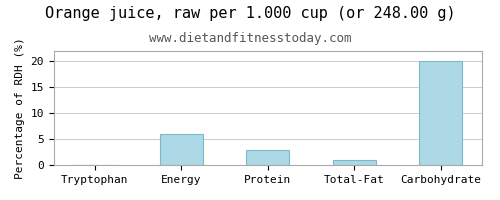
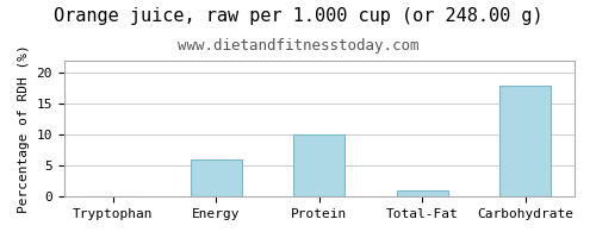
Protein: 3 -> 10
Carbohydrate: 20 -> 18
